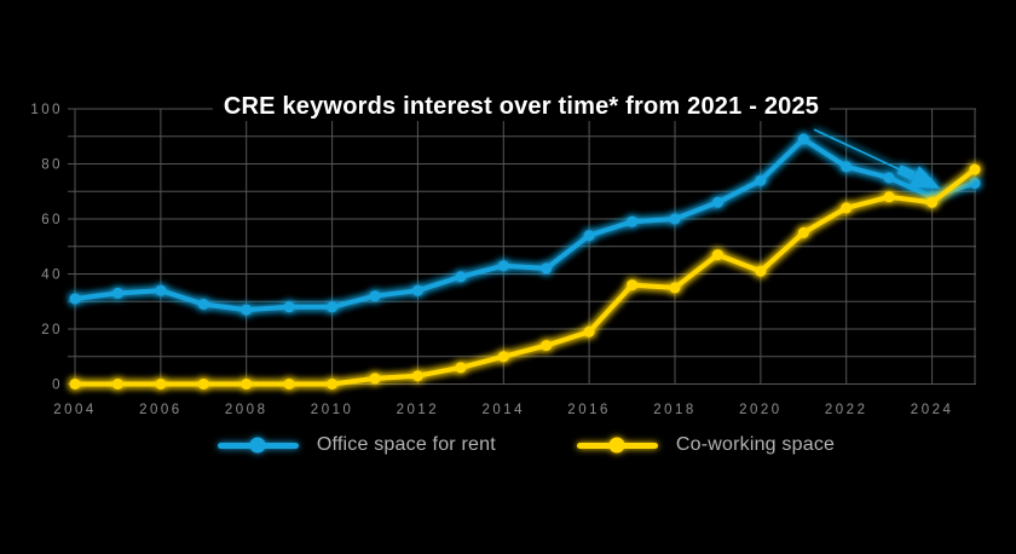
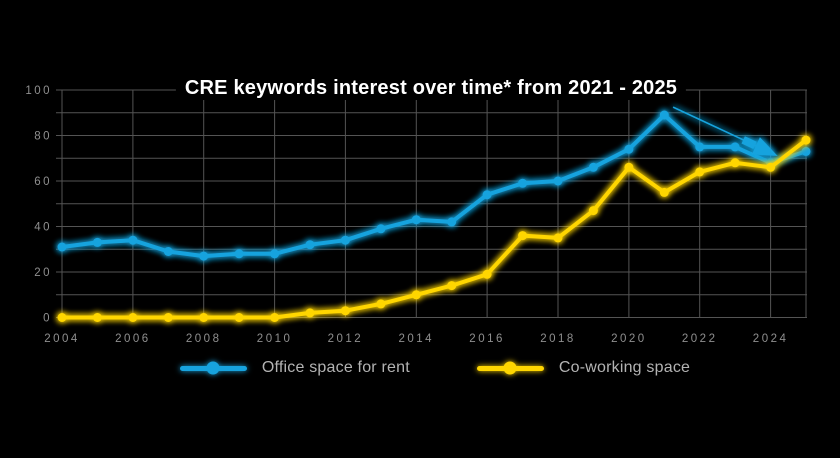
Co-working space/2020: 41 -> 66
Office space for rent/2022: 79 -> 75
